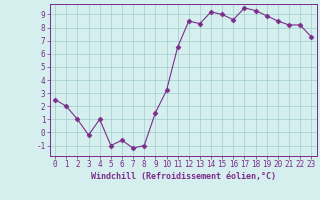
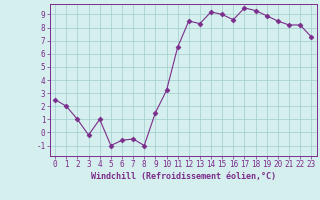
7: -1.2 -> -0.5
